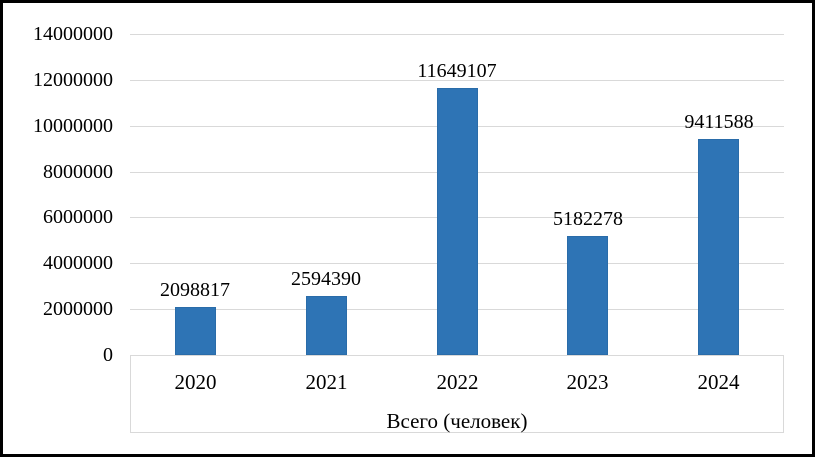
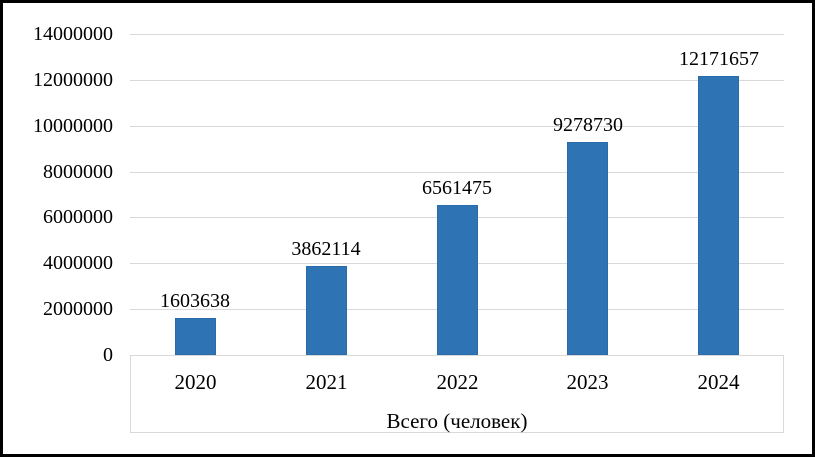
2020: 2098817 -> 1603638
2021: 2594390 -> 3862114
2022: 11649107 -> 6561475
2023: 5182278 -> 9278730
2024: 9411588 -> 12171657
